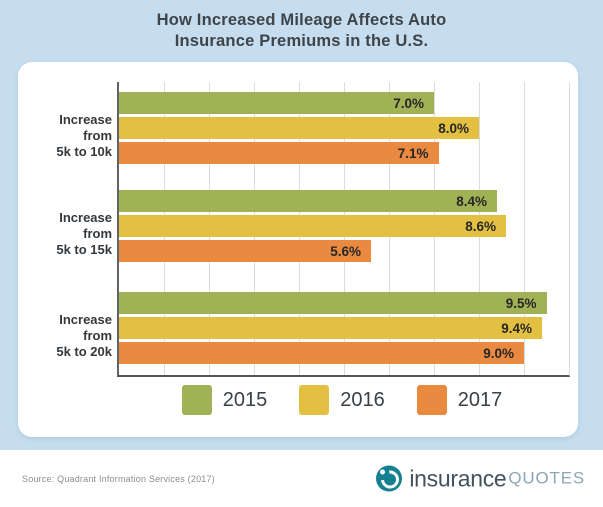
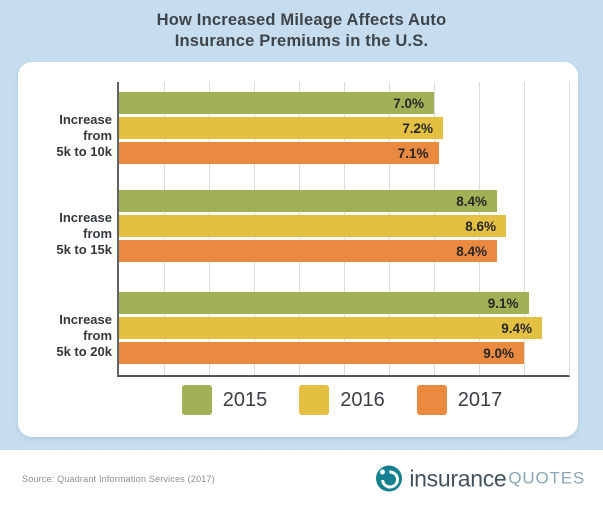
2016/Increase from 5k to 10k: 8.0% -> 7.2%
2017/Increase from 5k to 15k: 5.6% -> 8.4%
2015/Increase from 5k to 20k: 9.5% -> 9.1%
